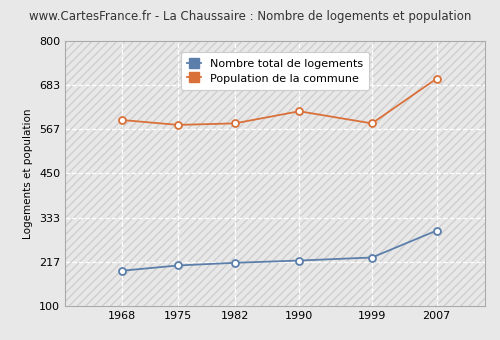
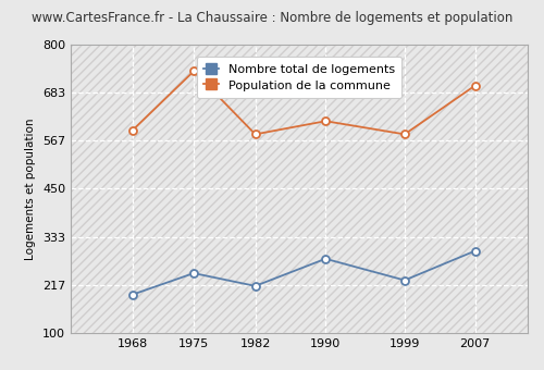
Nombre total de logements/1975: 207 -> 245
Population de la commune/1975: 578 -> 735
Nombre total de logements/1990: 220 -> 280
